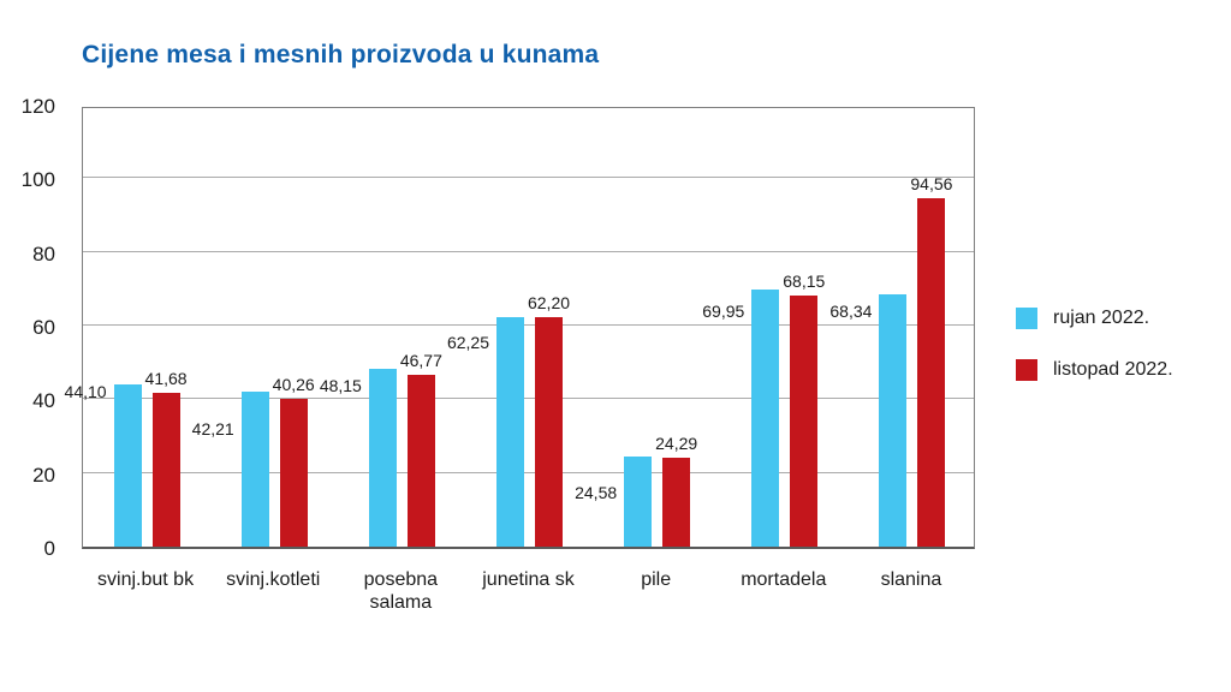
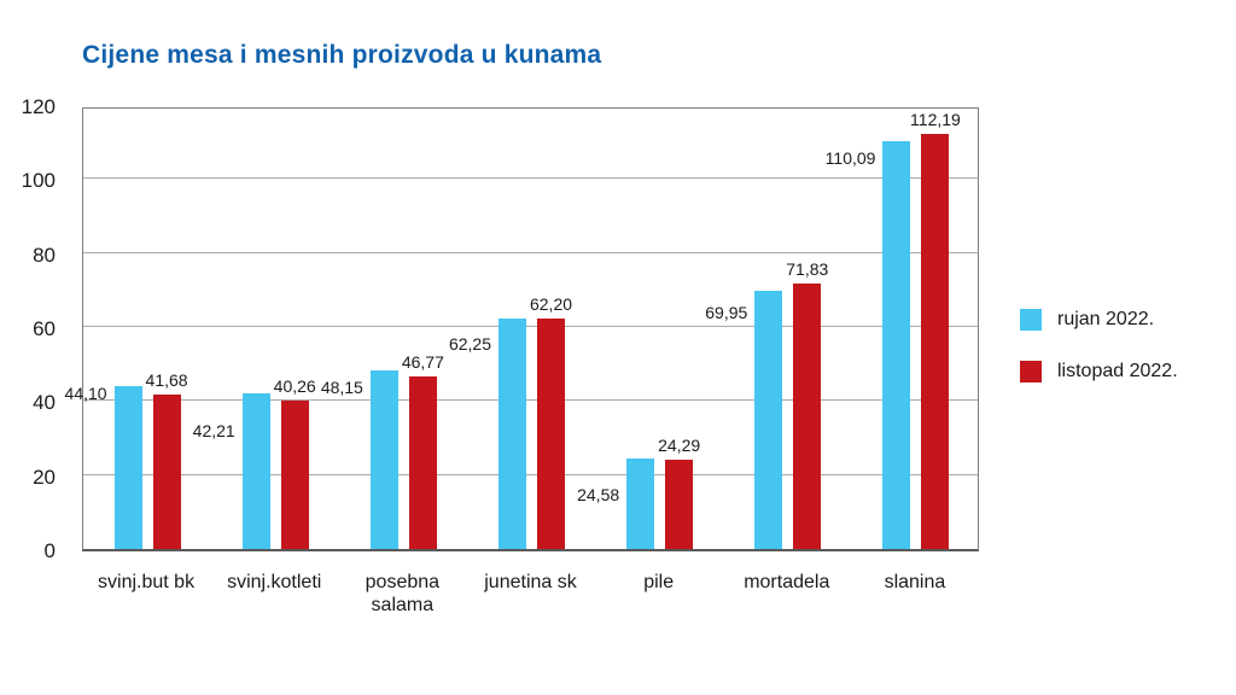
listopad 2022./mortadela: 68,15 -> 71,83
rujan 2022./slanina: 68,34 -> 110,09
listopad 2022./slanina: 94,56 -> 112,19
